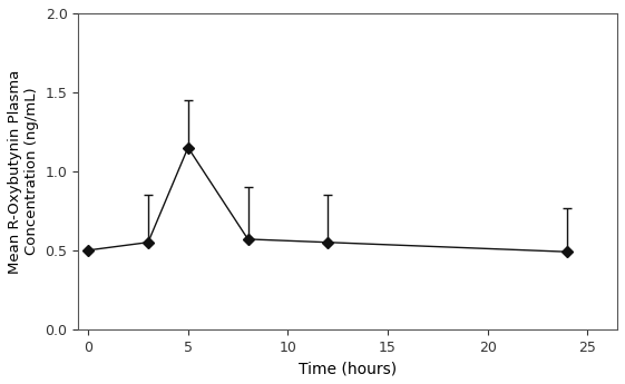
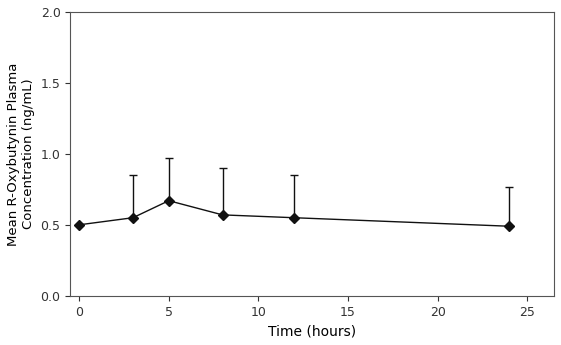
5: 1.15 -> 0.67
